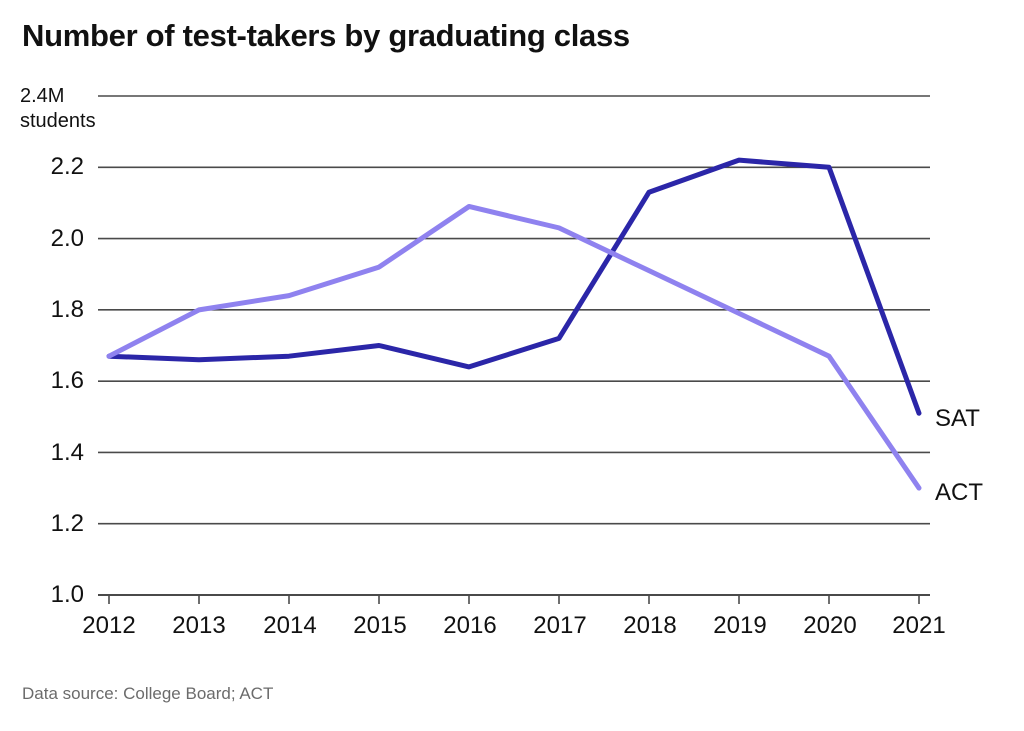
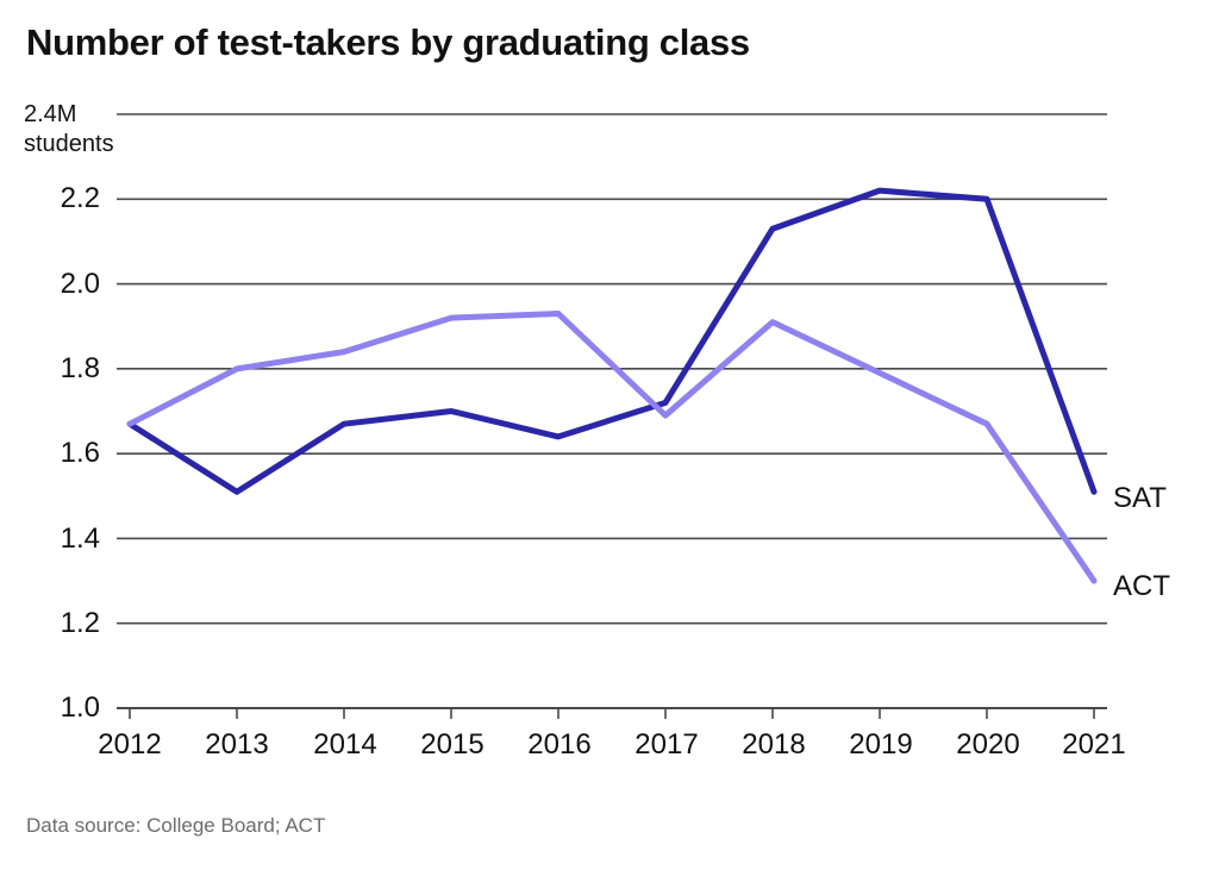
SAT/2013: 1.66 -> 1.51
ACT/2016: 2.09 -> 1.93
ACT/2017: 2.03 -> 1.69
